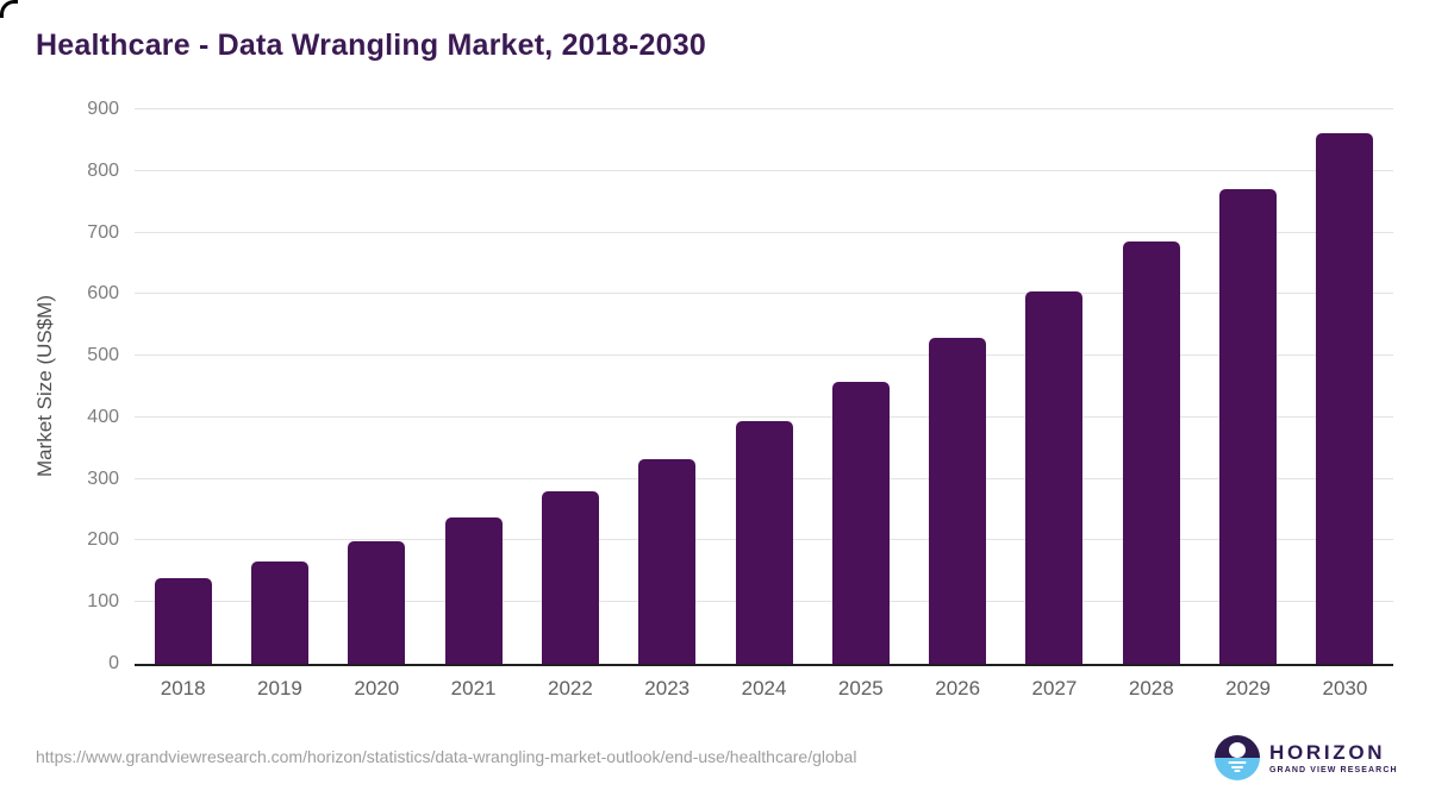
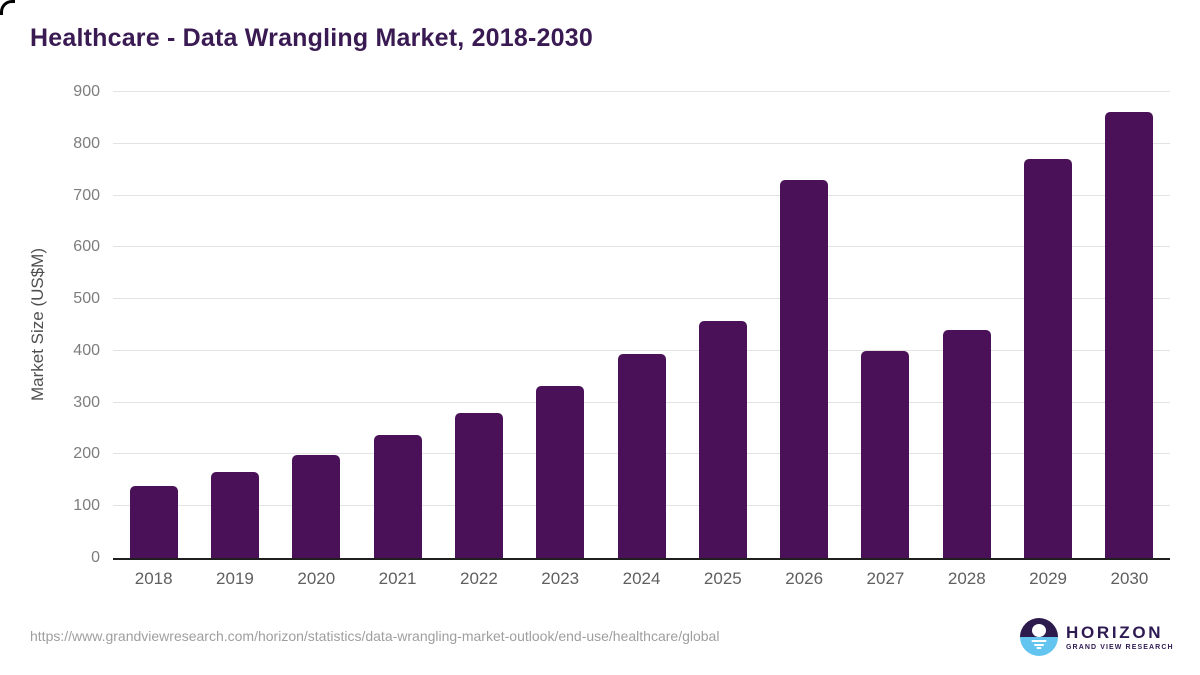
2026: 530 -> 730
2027: 600 -> 400
2028: 680 -> 440
